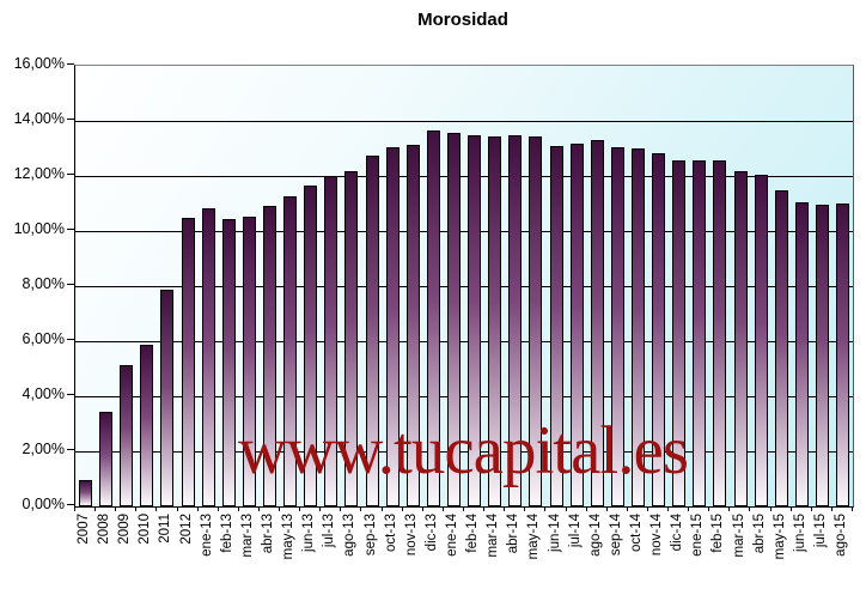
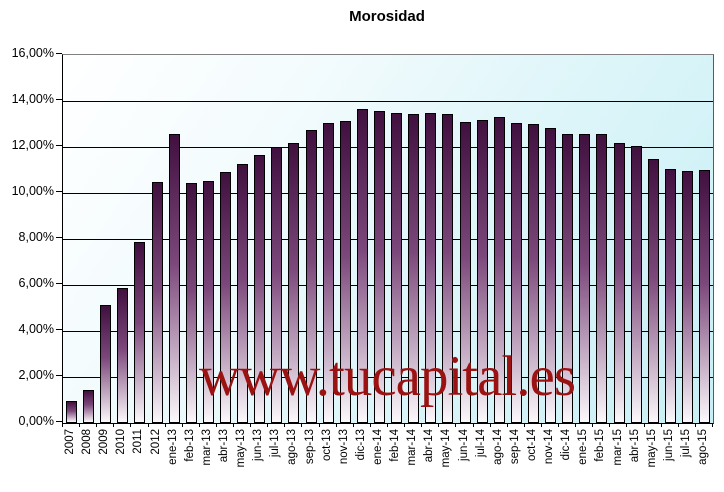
2008: 3,4% -> 1,4%
ene-13: 10,8% -> 12,5%
